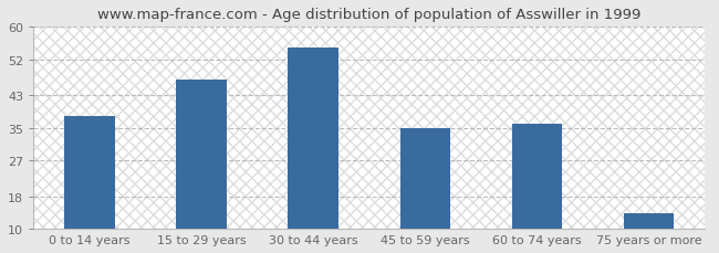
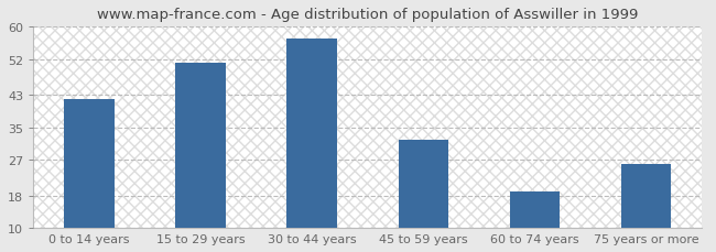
0 to 14 years: 38 -> 42
15 to 29 years: 47 -> 51
30 to 44 years: 55 -> 57
45 to 59 years: 35 -> 32
60 to 74 years: 36 -> 19
75 years or more: 14 -> 26
